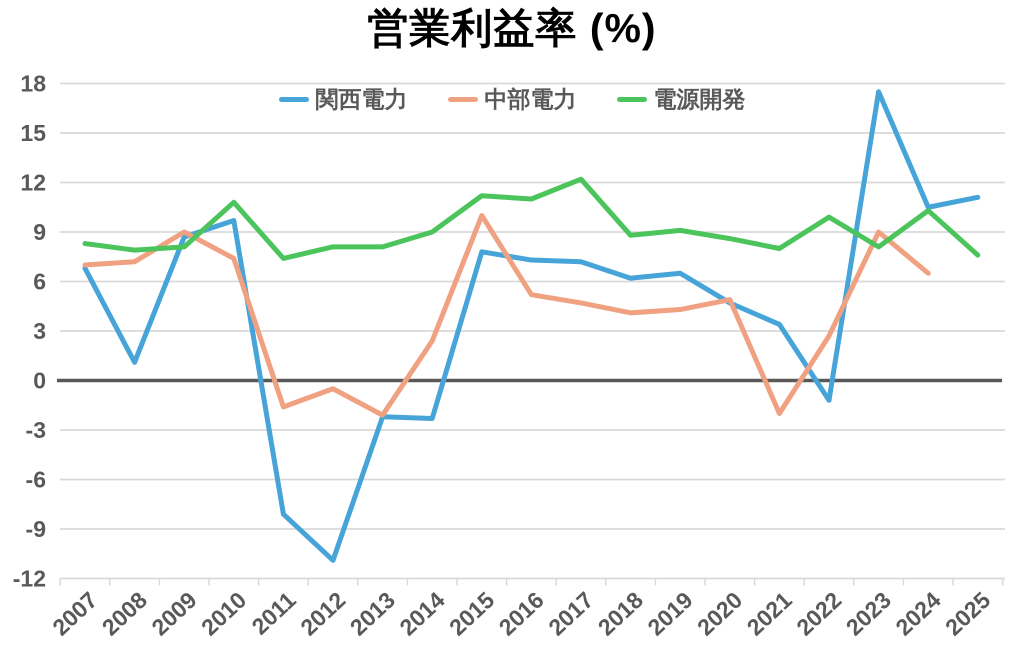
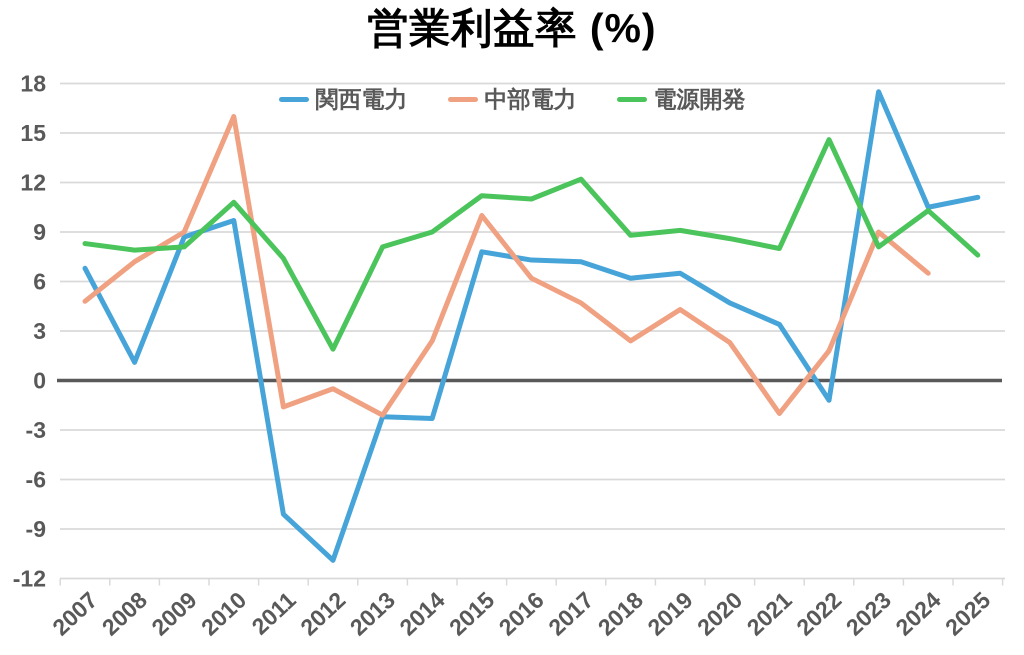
中部電力/2007: 7.0 -> 4.8
中部電力/2010: 7.4 -> 16.0
電源開発/2012: 8.1 -> 1.9
中部電力/2016: 5.2 -> 6.2
中部電力/2018: 4.1 -> 2.4
中部電力/2020: 4.9 -> 2.3
中部電力/2022: 2.7 -> 1.8
電源開発/2022: 9.9 -> 14.6
